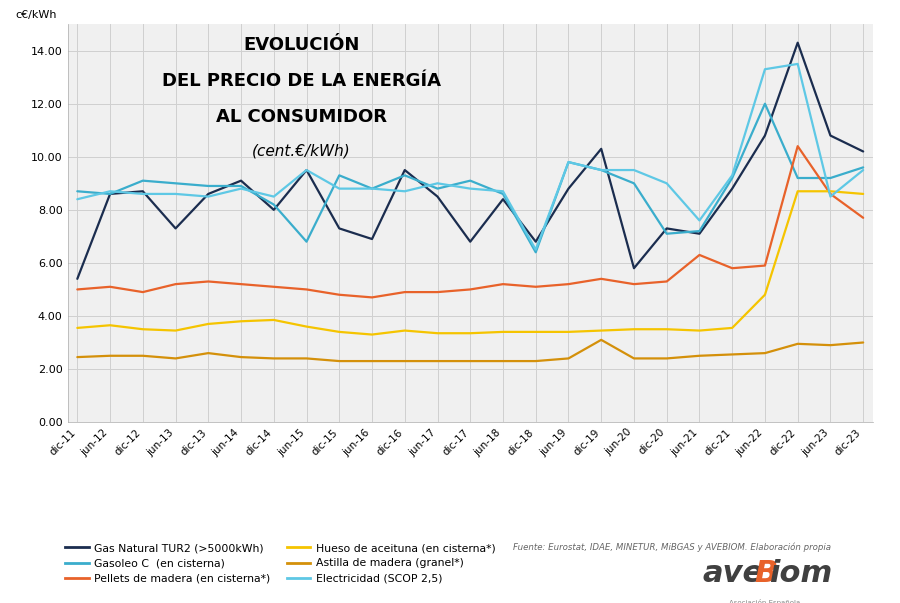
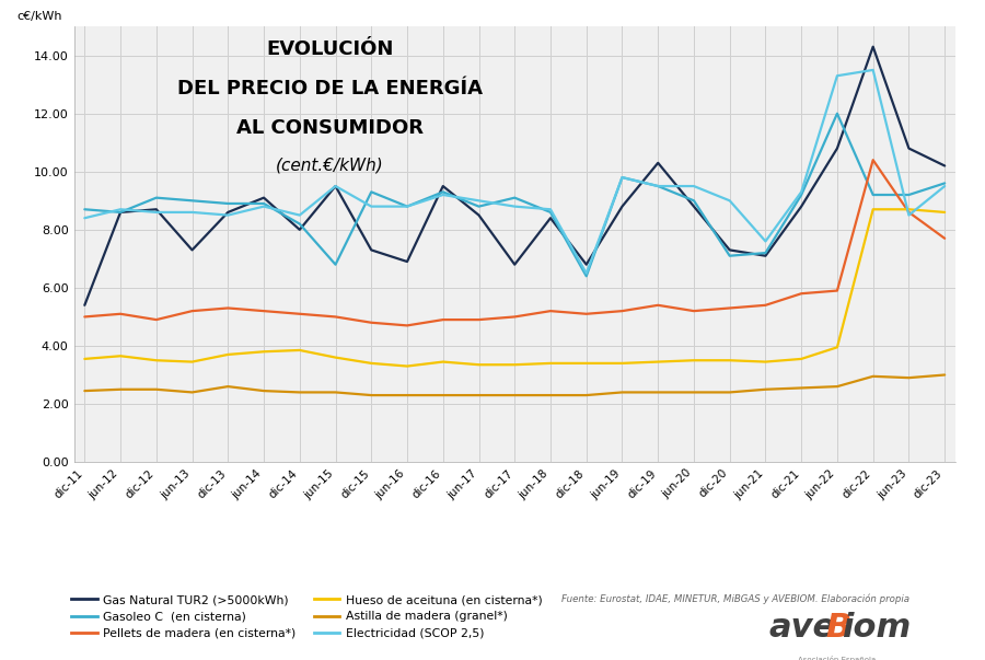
Electricidad (SCOP 2,5)/dic-16: 8.7 -> 9.2
Astilla de madera (granel*)/dic-19: 3.10 -> 2.40
Gas Natural TUR2 (>5000kWh)/jun-20: 5.8 -> 8.8
Pellets de madera (en cisterna*)/jun-21: 6.3 -> 5.4
Hueso de aceituna (en cisterna*)/jun-22: 4.80 -> 3.95
